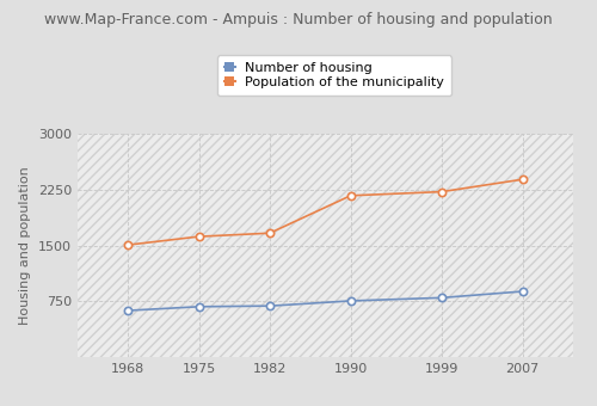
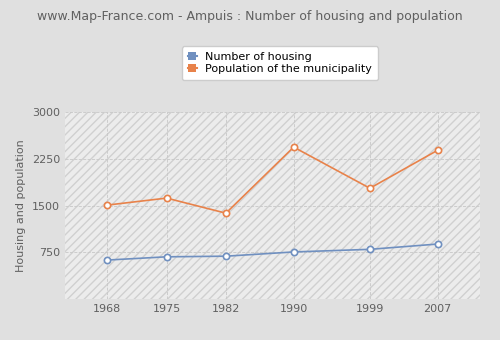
Population of the municipality/1982: 1670 -> 1380
Population of the municipality/1990: 2170 -> 2440
Population of the municipality/1999: 2220 -> 1780
